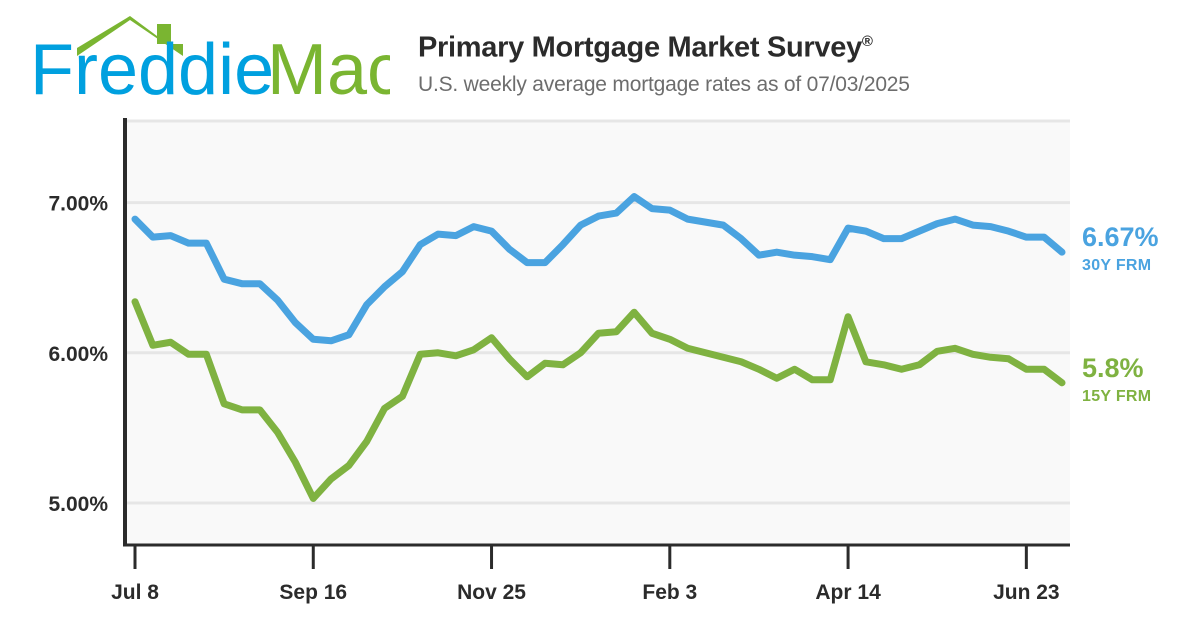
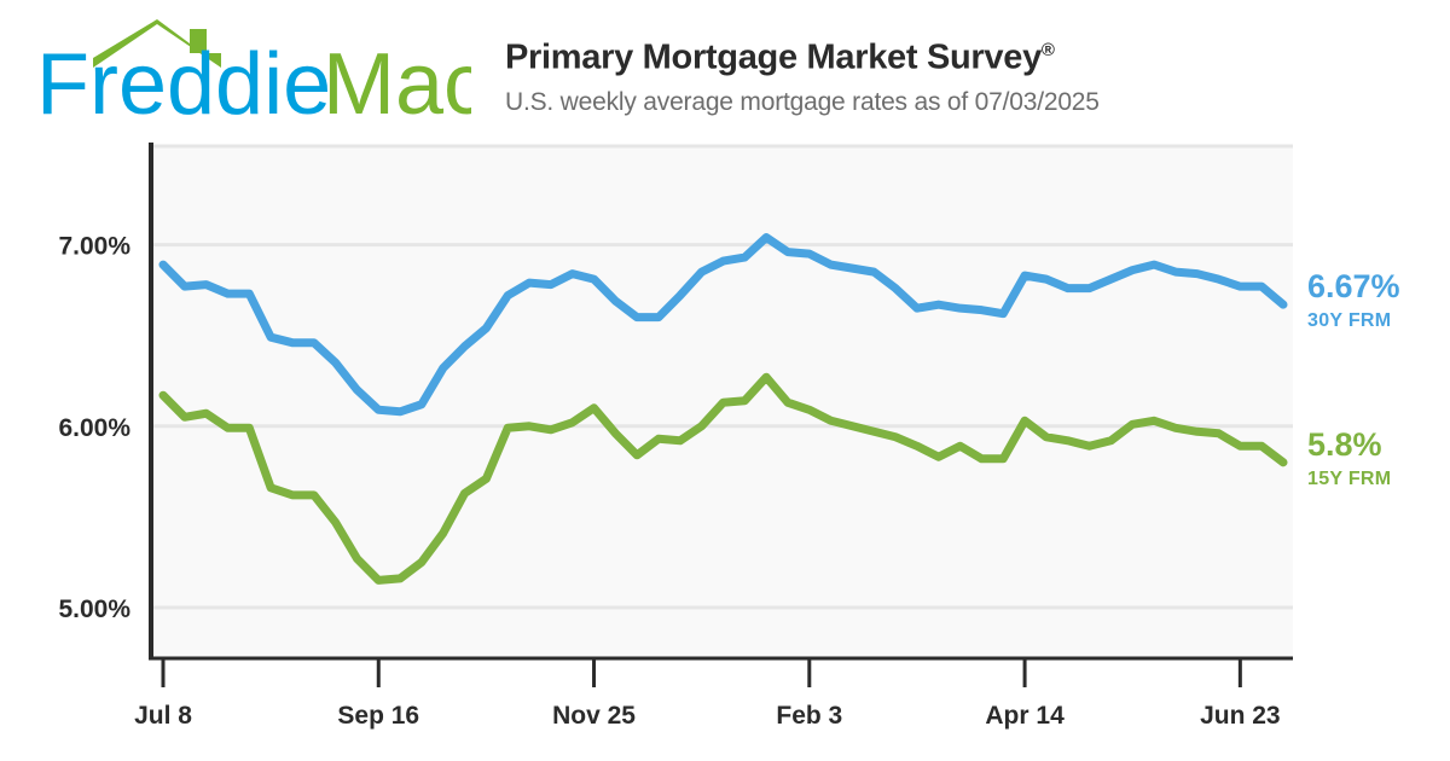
15Y FRM/Jul 8: 6.34% -> 6.17%
15Y FRM/Sep 16: 5.03% -> 5.15%
15Y FRM/Apr 14: 6.24% -> 6.03%
